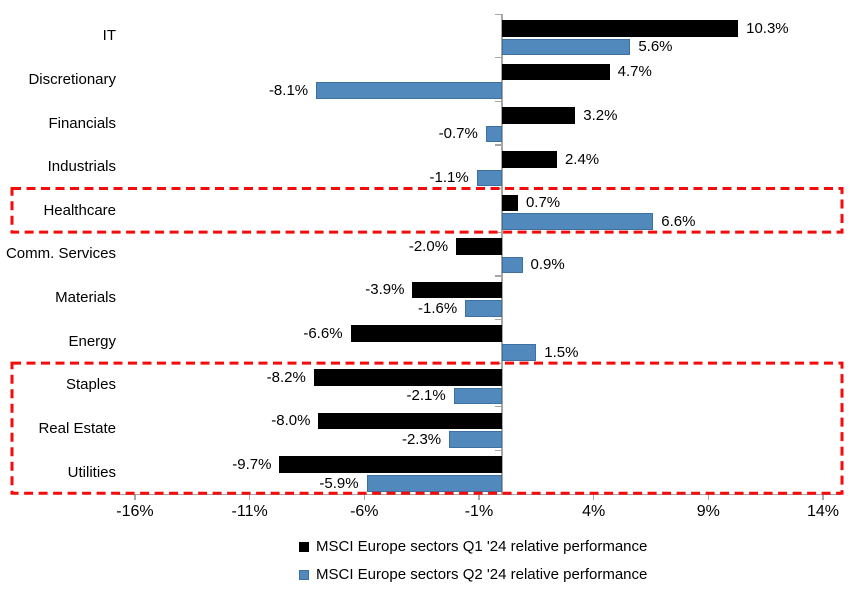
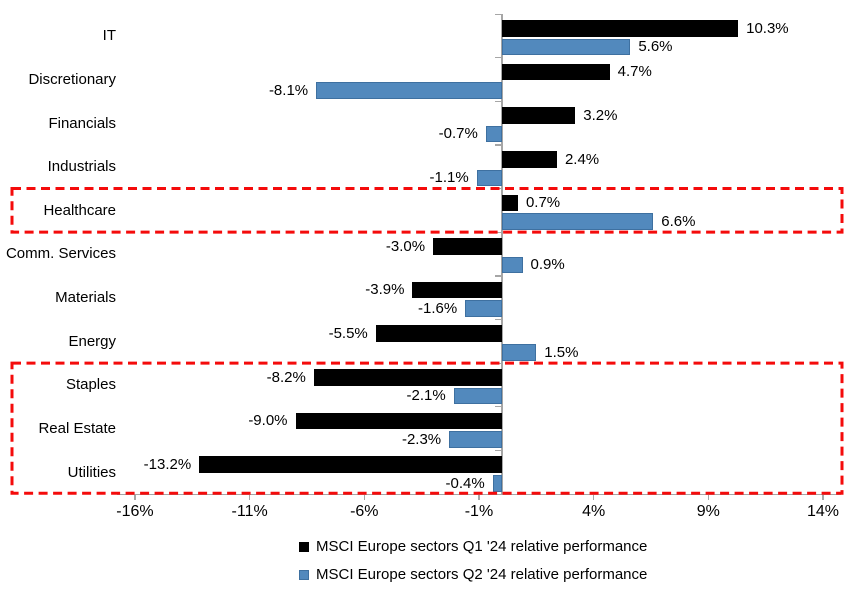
MSCI Europe sectors Q1 '24 relative performance/Comm. Services: -2.0% -> -3.0%
MSCI Europe sectors Q1 '24 relative performance/Energy: -6.6% -> -5.5%
MSCI Europe sectors Q1 '24 relative performance/Real Estate: -8.0% -> -9.0%
MSCI Europe sectors Q1 '24 relative performance/Utilities: -9.7% -> -13.2%
MSCI Europe sectors Q2 '24 relative performance/Utilities: -5.9% -> -0.4%
